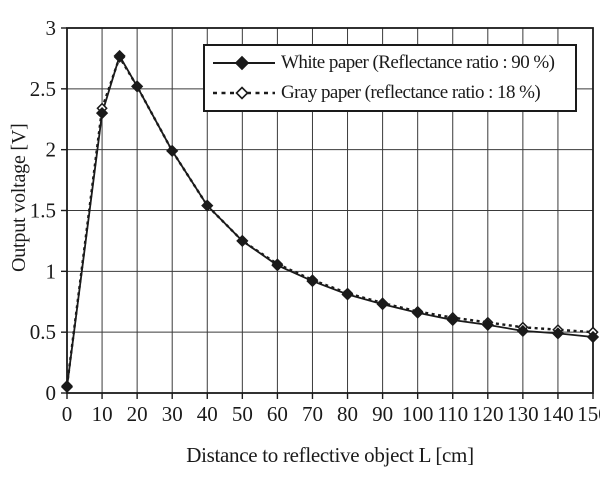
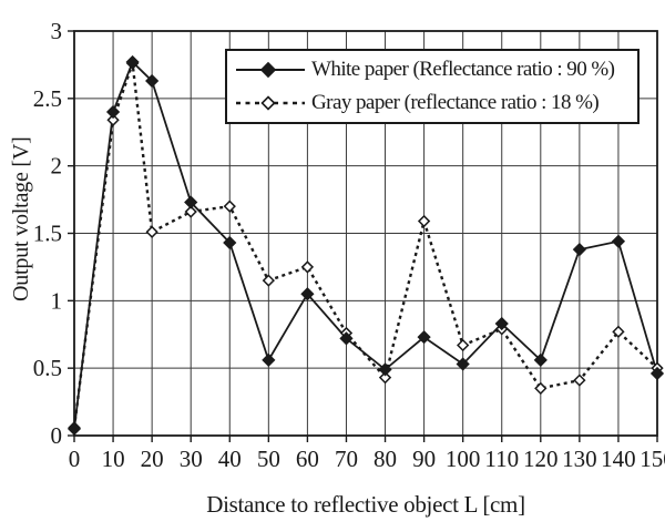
White paper (Reflectance ratio : 90 %)/10: 2.30 -> 2.40
White paper (Reflectance ratio : 90 %)/20: 2.52 -> 2.63
Gray paper (reflectance ratio : 18 %)/20: 2.52 -> 1.51
White paper (Reflectance ratio : 90 %)/30: 1.99 -> 1.73
Gray paper (reflectance ratio : 18 %)/30: 1.99 -> 1.66
White paper (Reflectance ratio : 90 %)/40: 1.54 -> 1.43
Gray paper (reflectance ratio : 18 %)/40: 1.54 -> 1.70
White paper (Reflectance ratio : 90 %)/50: 1.25 -> 0.56
Gray paper (reflectance ratio : 18 %)/50: 1.25 -> 1.15
Gray paper (reflectance ratio : 18 %)/60: 1.06 -> 1.25
White paper (Reflectance ratio : 90 %)/70: 0.92 -> 0.72
Gray paper (reflectance ratio : 18 %)/70: 0.93 -> 0.76
White paper (Reflectance ratio : 90 %)/80: 0.81 -> 0.49
Gray paper (reflectance ratio : 18 %)/80: 0.82 -> 0.43
Gray paper (reflectance ratio : 18 %)/90: 0.74 -> 1.59
White paper (Reflectance ratio : 90 %)/100: 0.66 -> 0.53
White paper (Reflectance ratio : 90 %)/110: 0.60 -> 0.83
Gray paper (reflectance ratio : 18 %)/110: 0.62 -> 0.79
Gray paper (reflectance ratio : 18 %)/120: 0.58 -> 0.35
White paper (Reflectance ratio : 90 %)/130: 0.51 -> 1.38
Gray paper (reflectance ratio : 18 %)/130: 0.54 -> 0.41
White paper (Reflectance ratio : 90 %)/140: 0.49 -> 1.44
Gray paper (reflectance ratio : 18 %)/140: 0.52 -> 0.77
